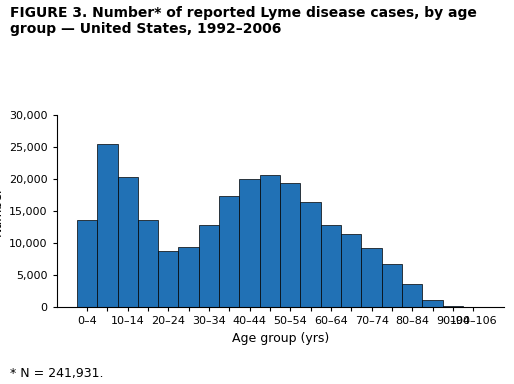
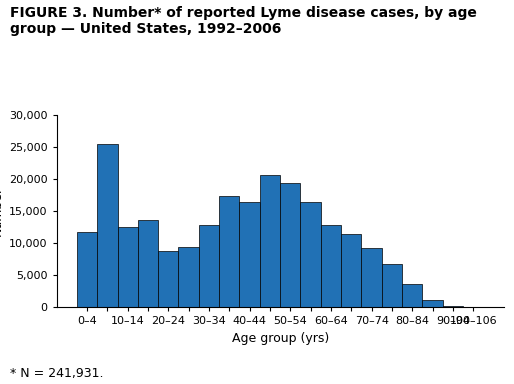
0–4: 13,600 -> 11,800
10–14: 20,400 -> 12,600
40–44: 20,100 -> 16,400
